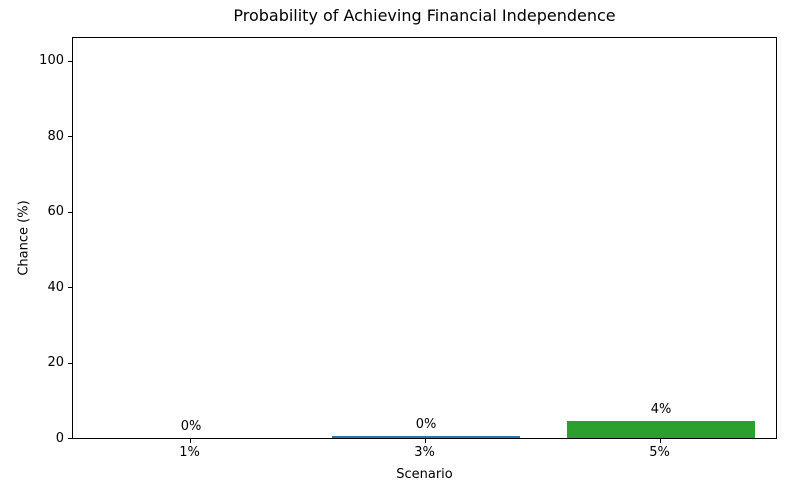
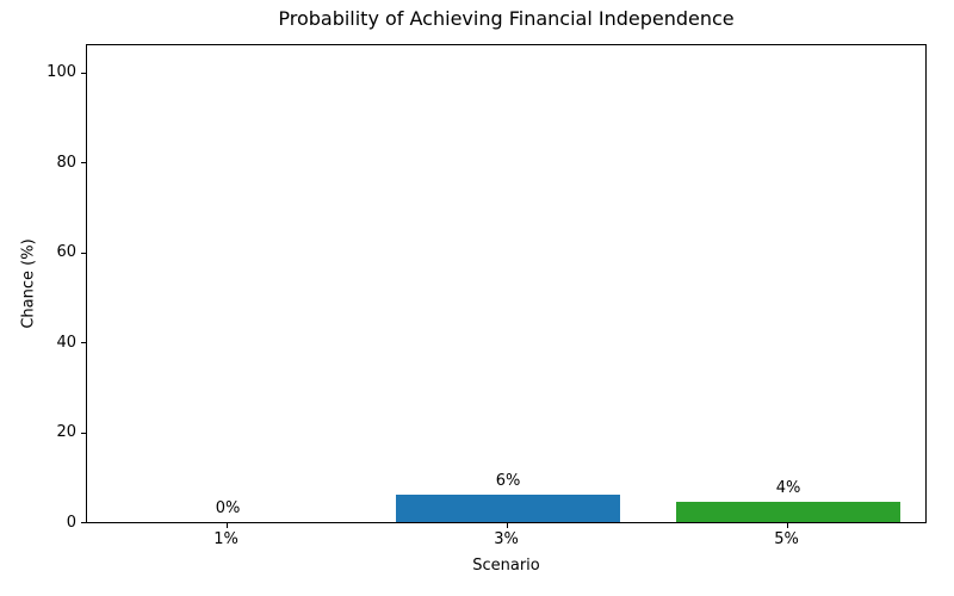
3%: 0% -> 6%
